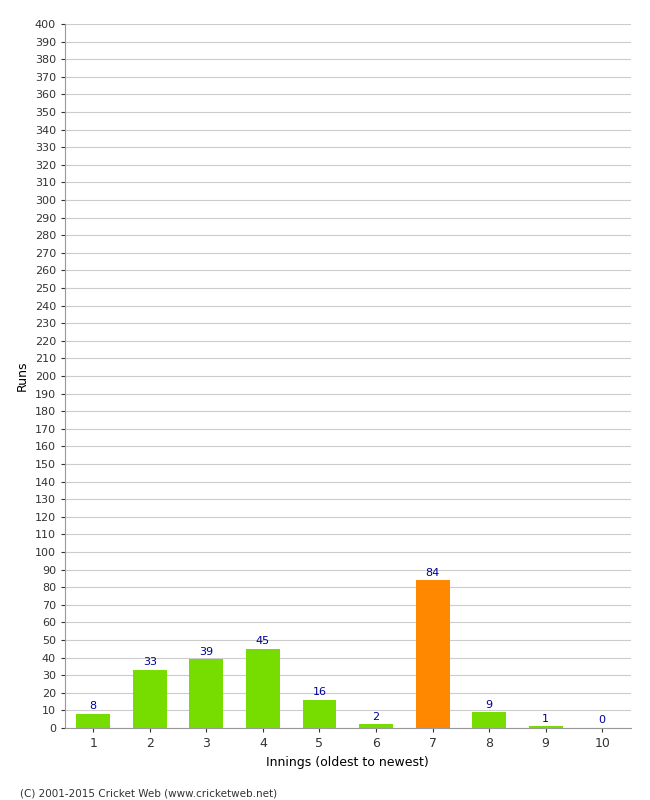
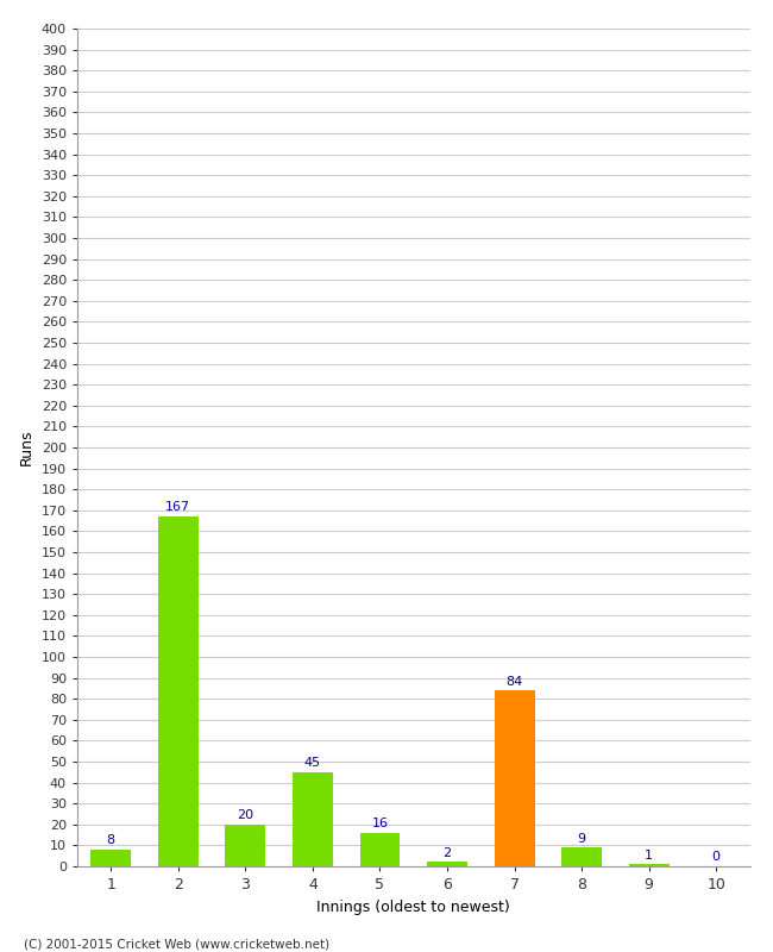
2: 33 -> 167
3: 39 -> 20
